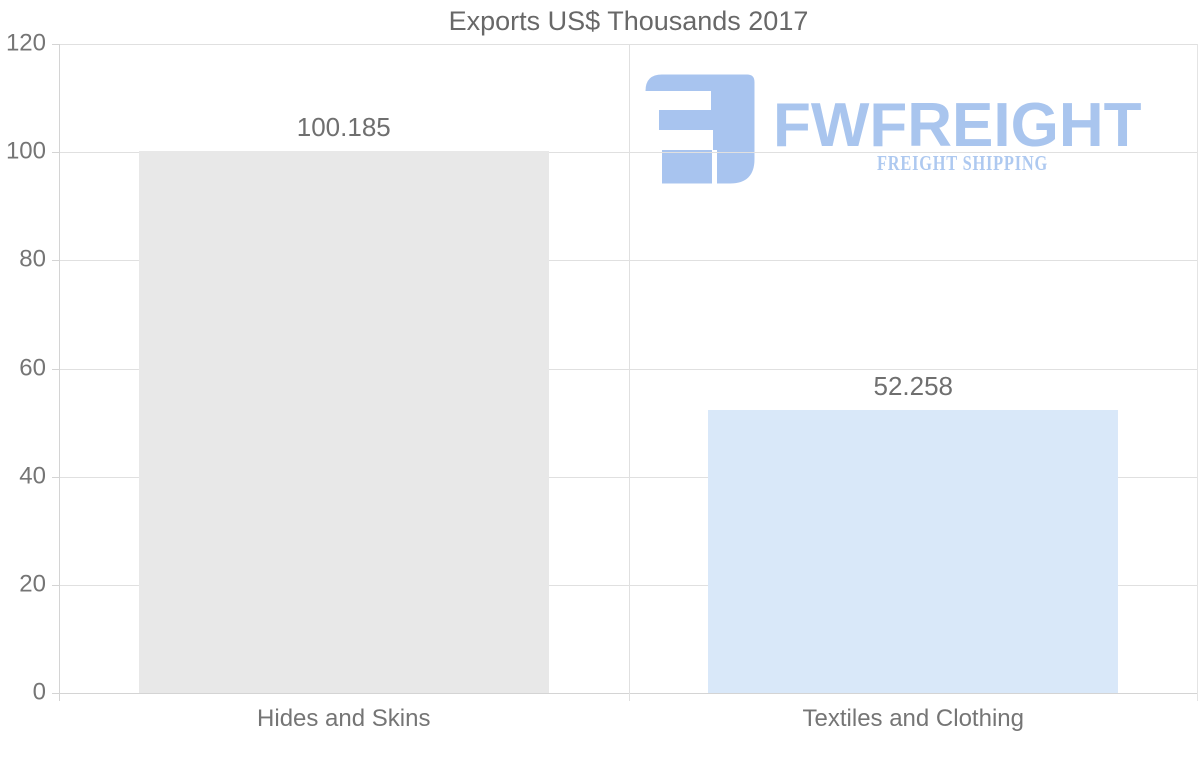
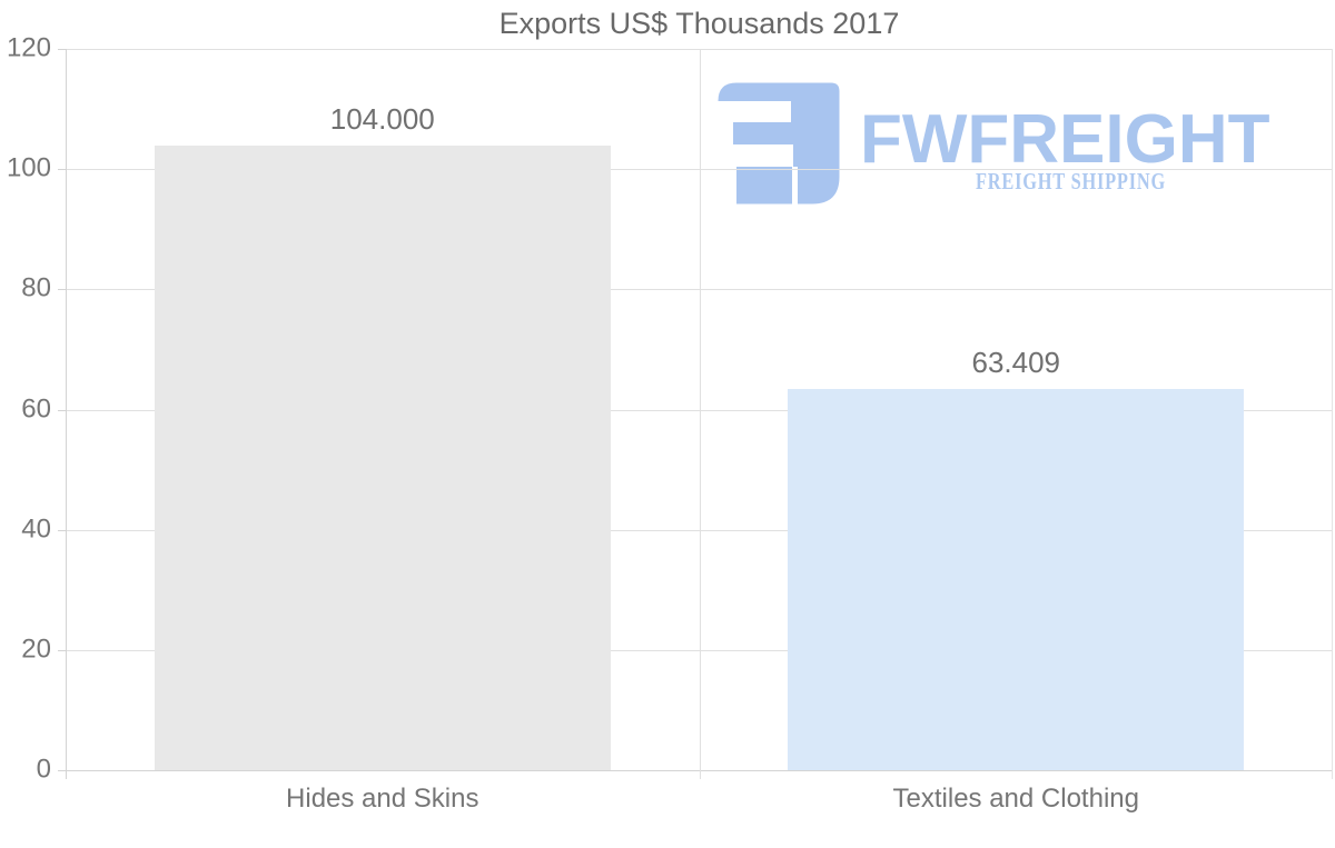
Hides and Skins: 100.185 -> 104.000
Textiles and Clothing: 52.258 -> 63.409
